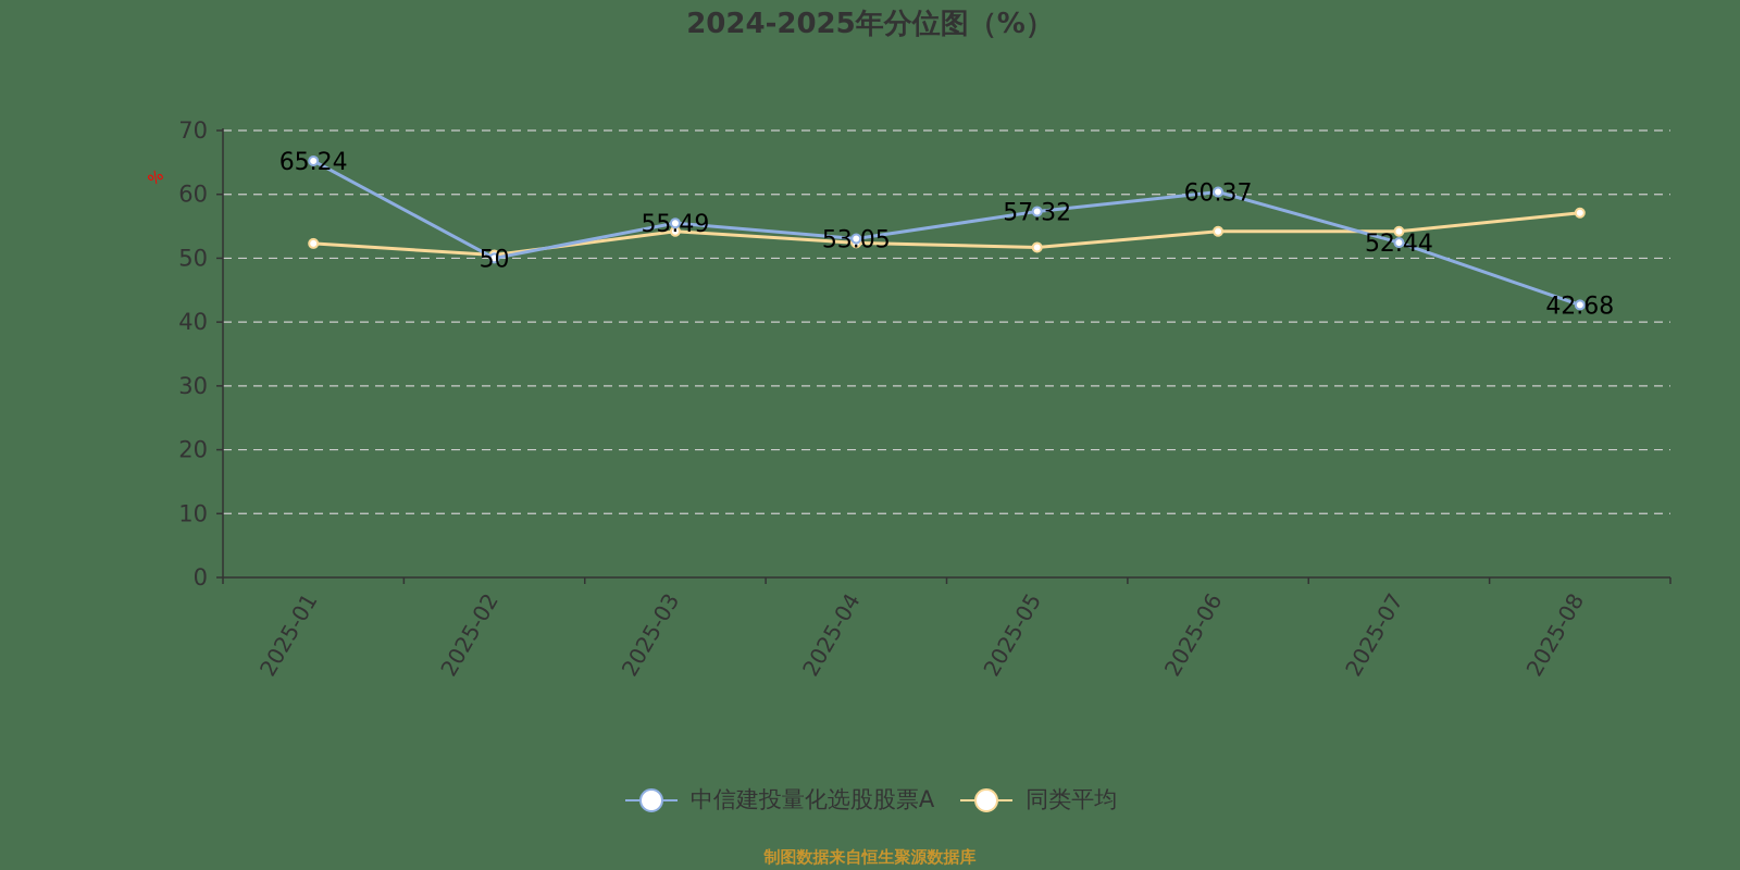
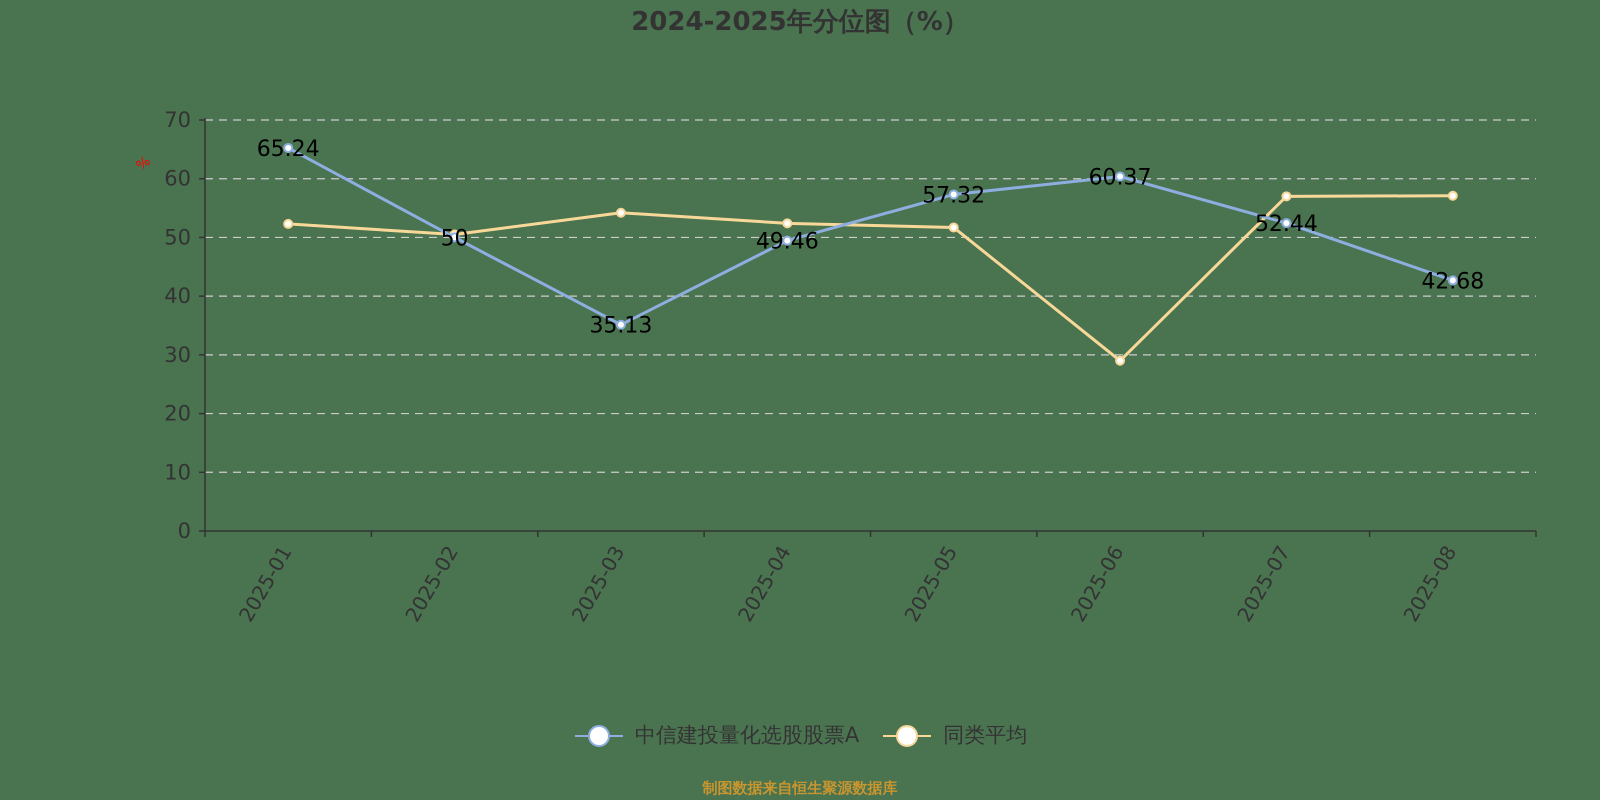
中信建投量化选股股票A/2025-03: 55.49 -> 35.13
中信建投量化选股股票A/2025-04: 53.05 -> 49.46
同类平均/2025-06: 54 -> 29
同类平均/2025-07: 54 -> 57
